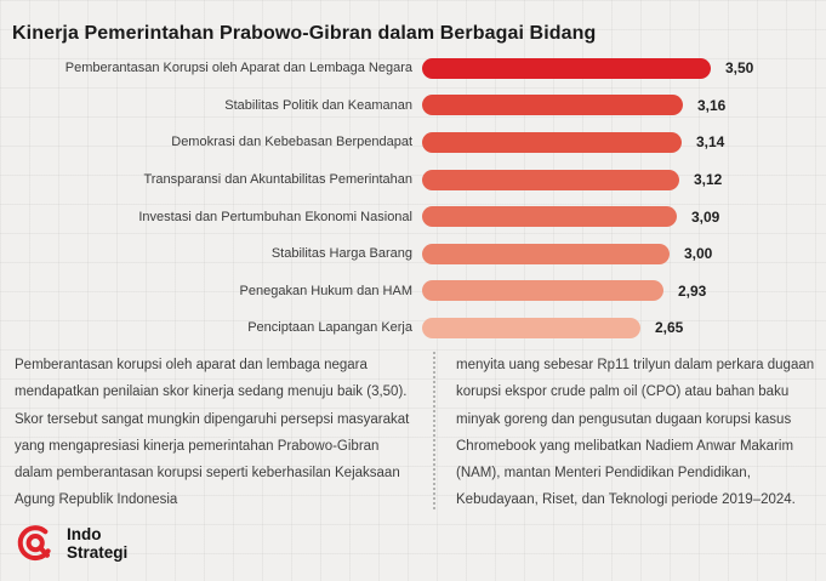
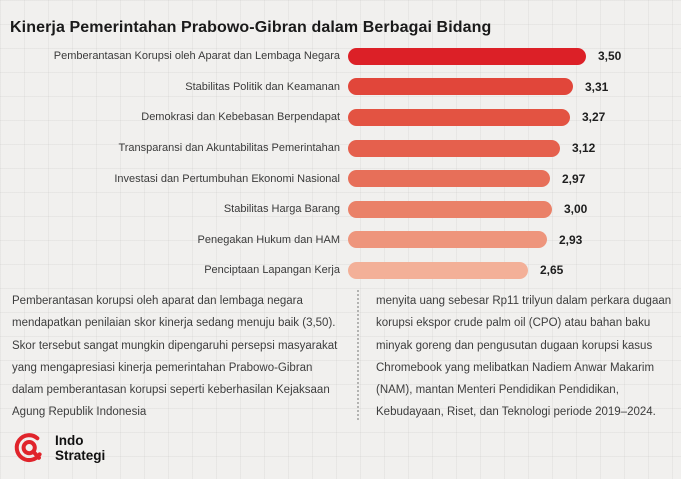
Stabilitas Politik dan Keamanan: 3,16 -> 3,31
Demokrasi dan Kebebasan Berpendapat: 3,14 -> 3,27
Investasi dan Pertumbuhan Ekonomi Nasional: 3,09 -> 2,97
